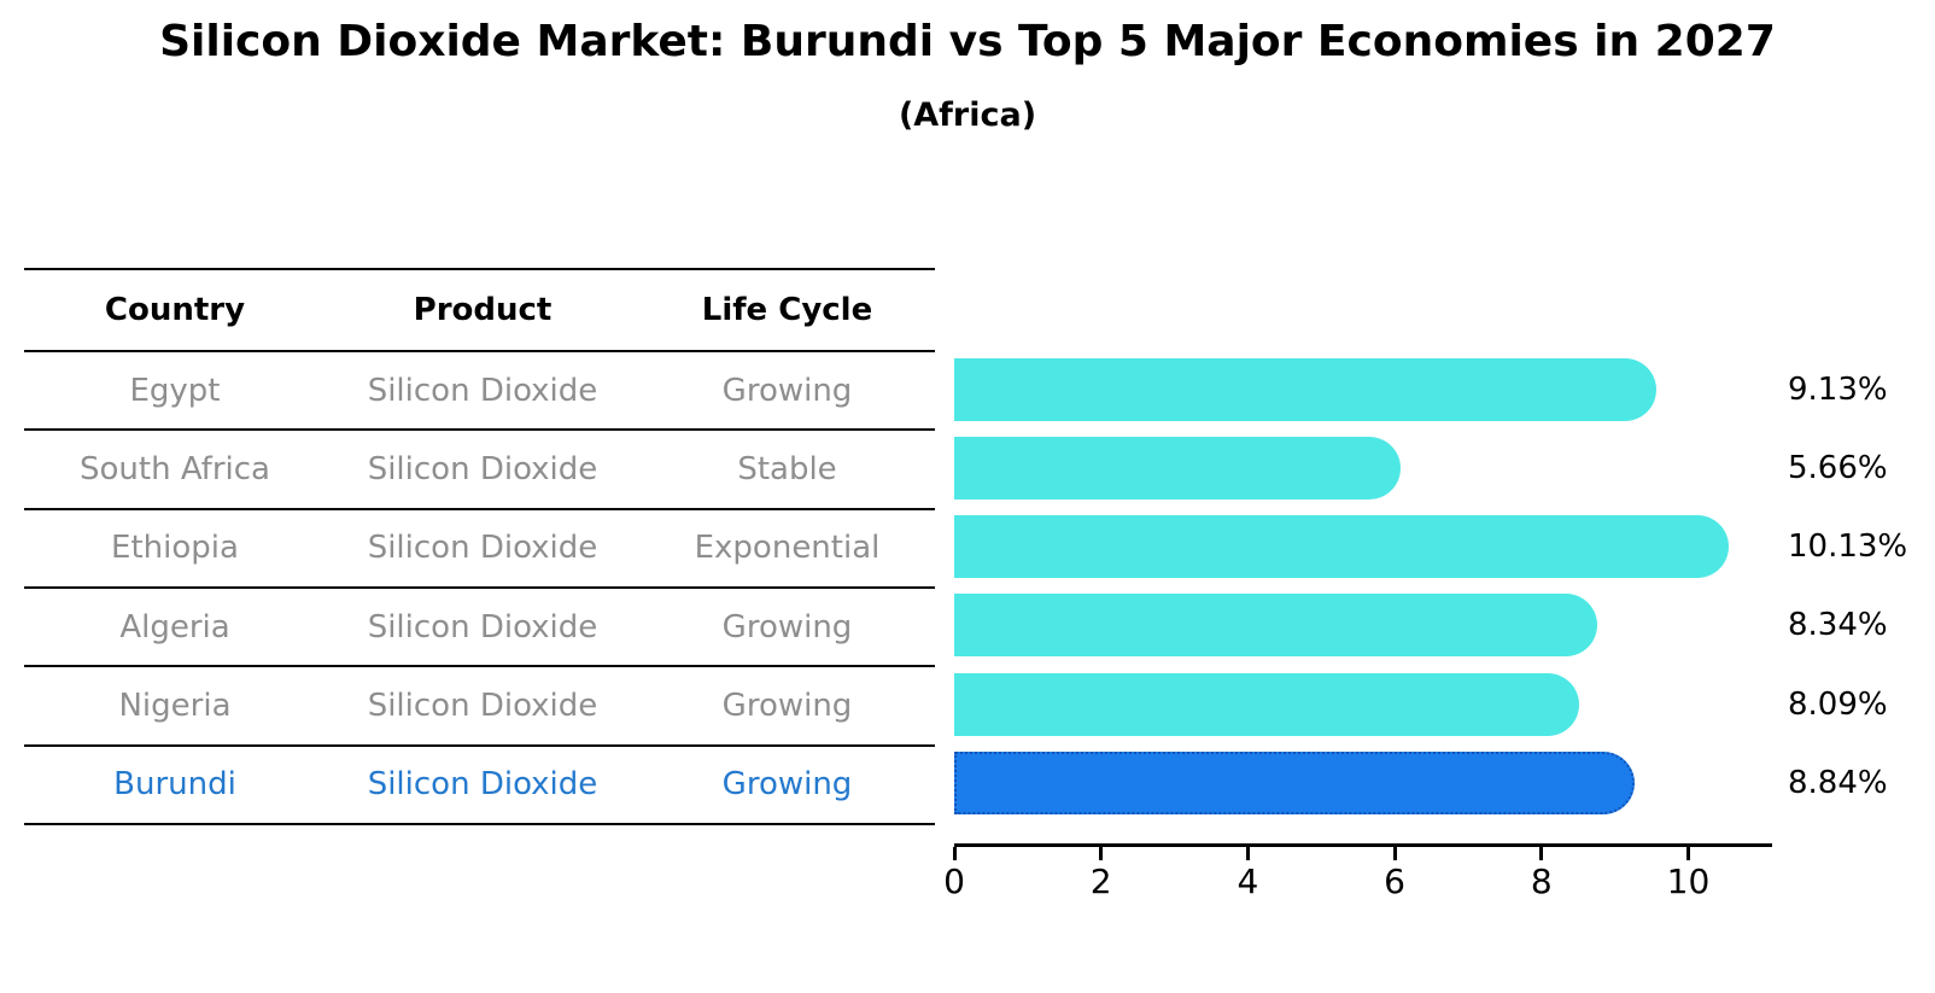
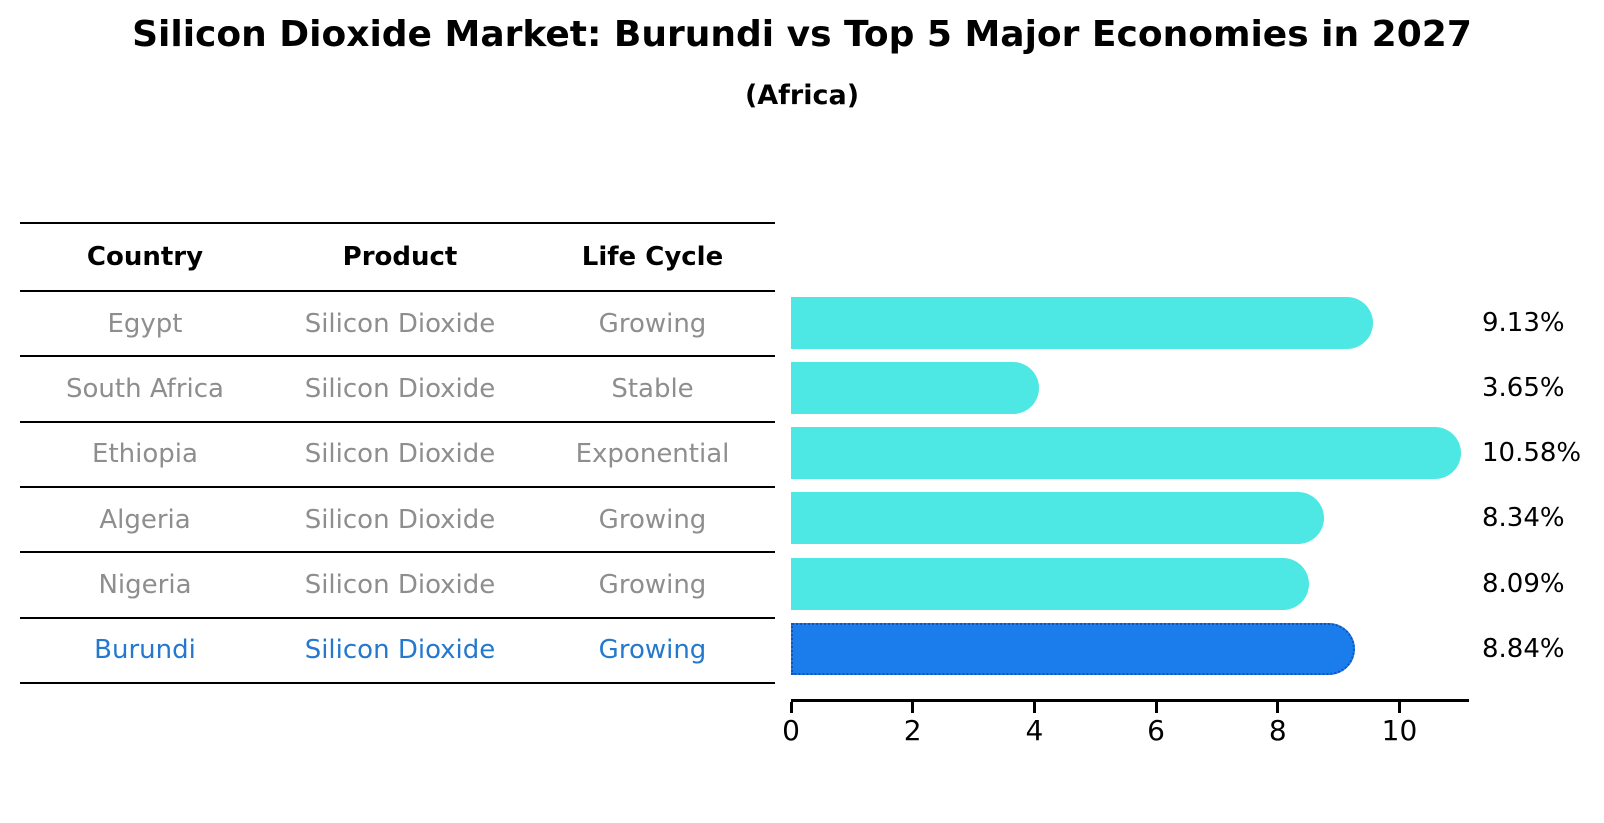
South Africa: 5.66% -> 3.65%
Ethiopia: 10.13% -> 10.58%
